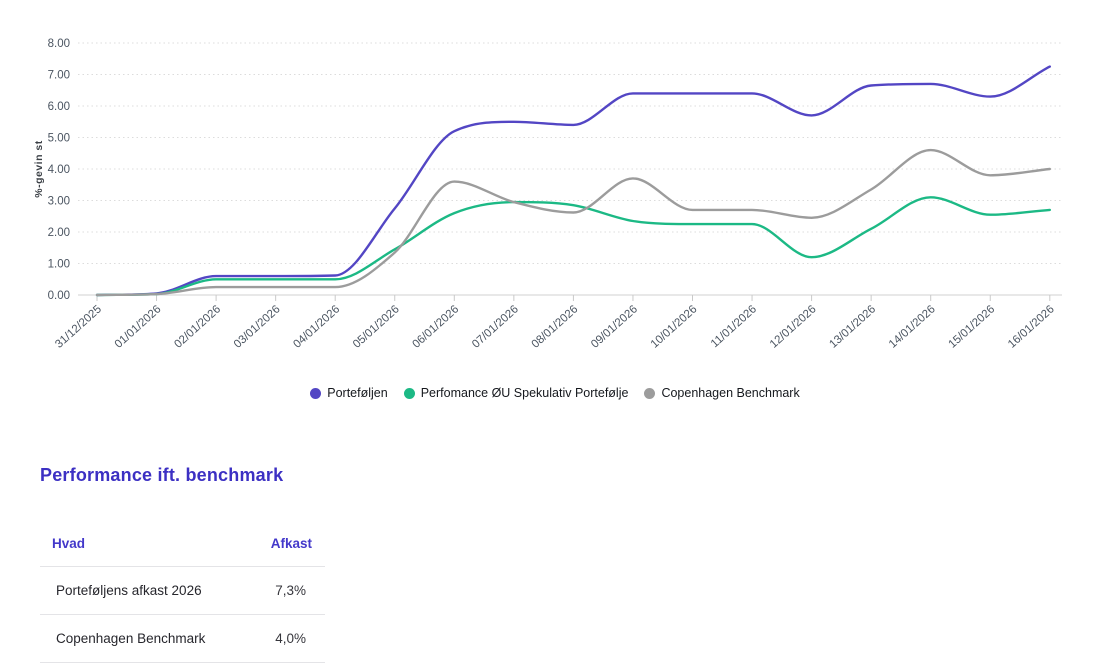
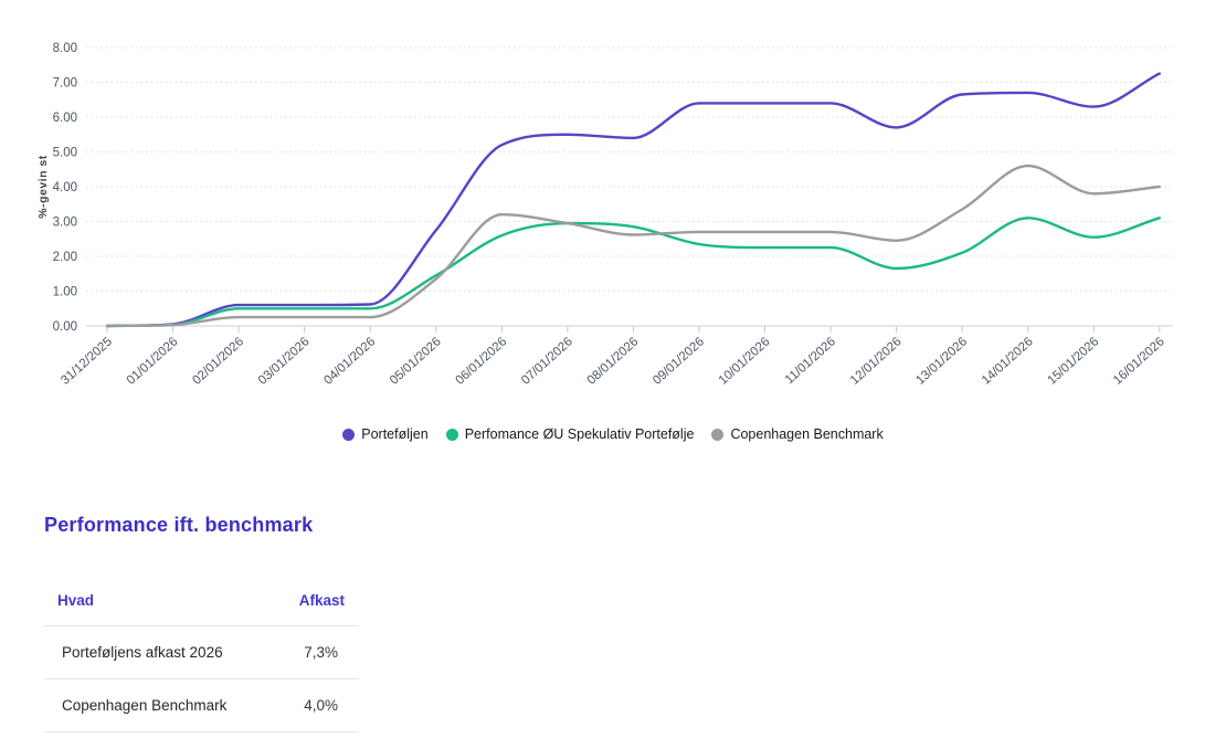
Copenhagen Benchmark/06/01/2026: 3.6 -> 3.2
Copenhagen Benchmark/09/01/2026: 3.7 -> 2.7
Perfomance ØU Spekulativ Portefølje/12/01/2026: 1.2 -> 1.6
Perfomance ØU Spekulativ Portefølje/16/01/2026: 2.7 -> 3.1
